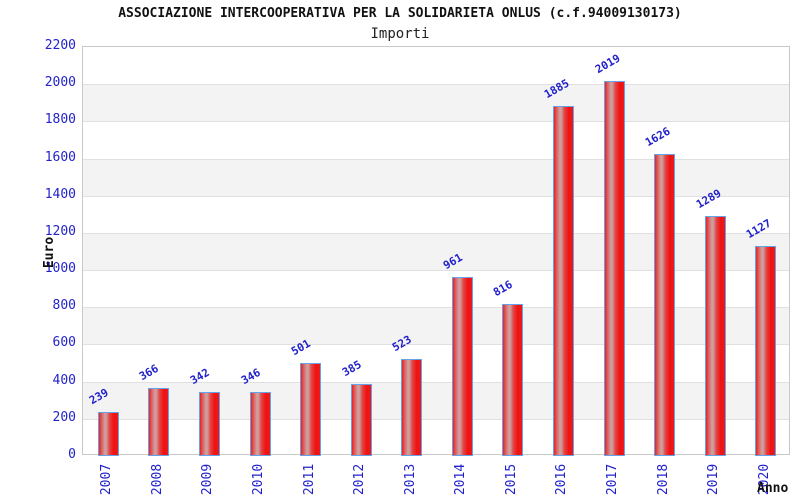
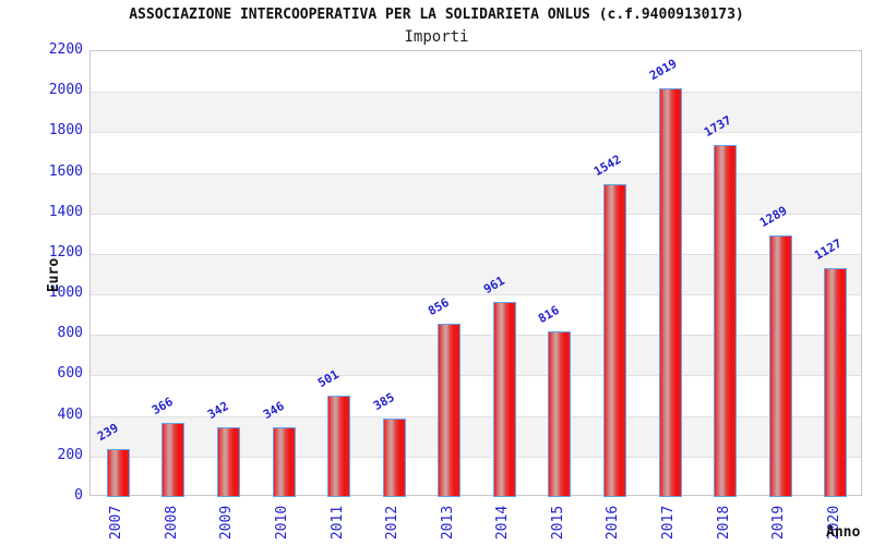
2013: 523 -> 856
2016: 1885 -> 1542
2018: 1626 -> 1737
